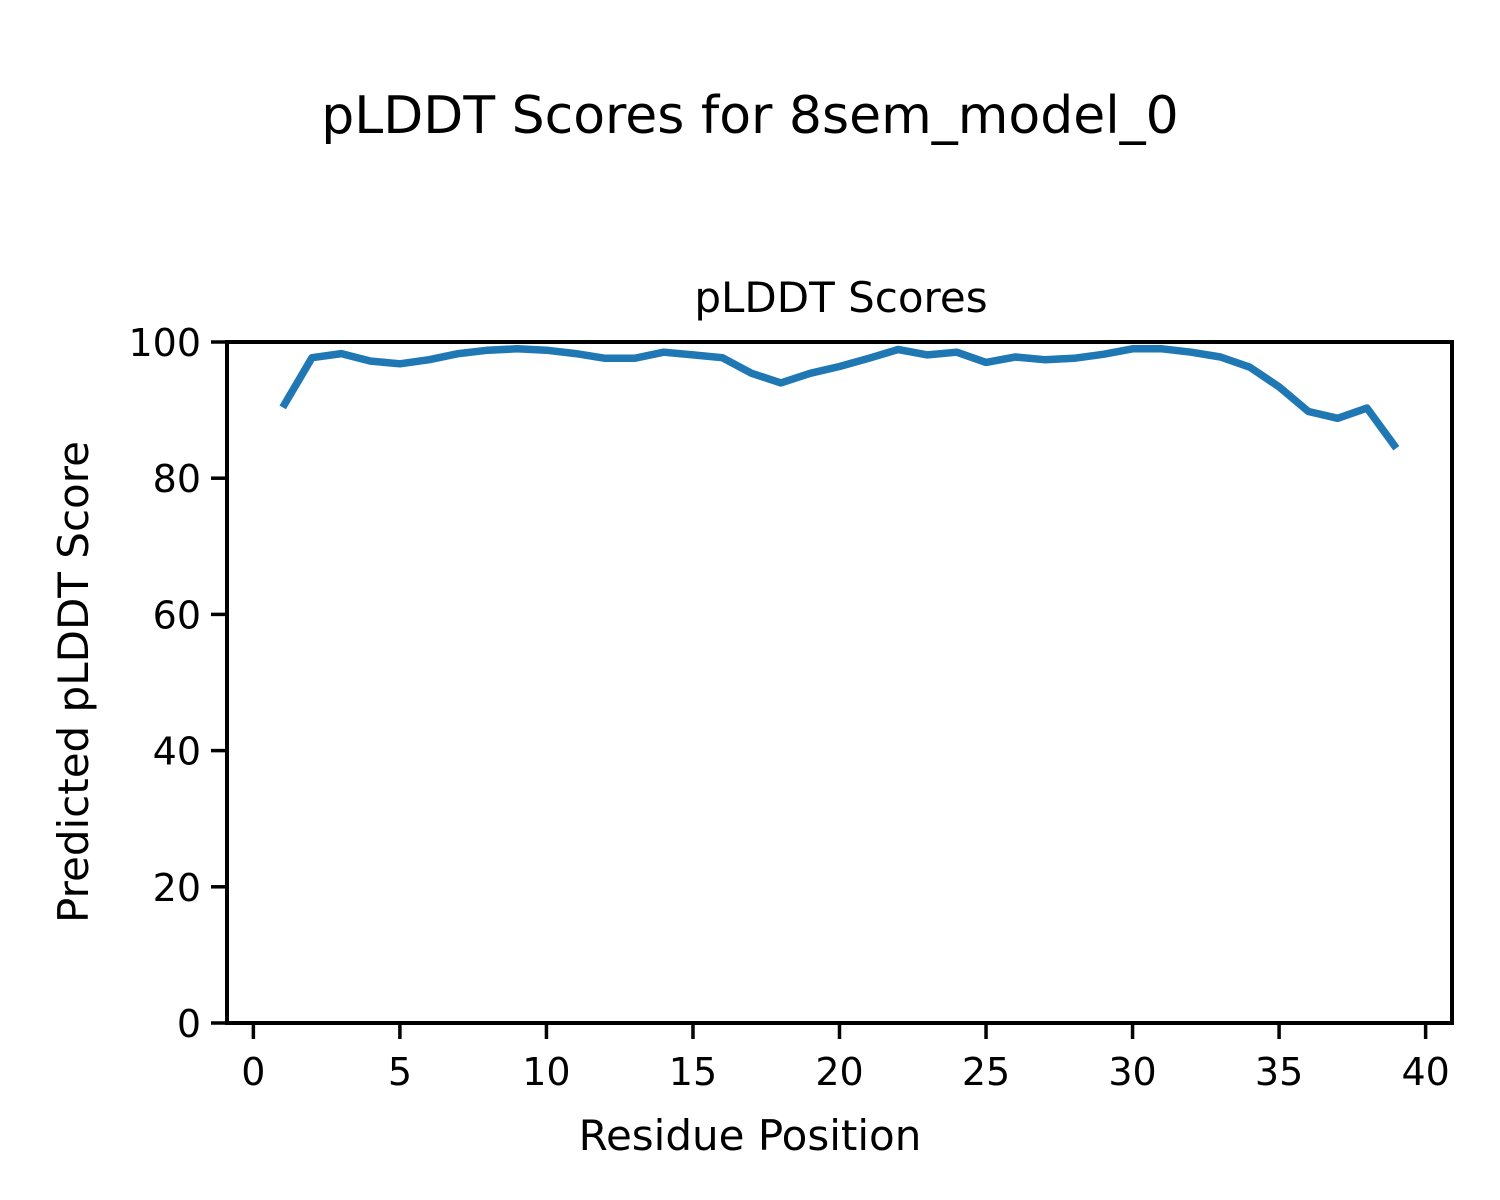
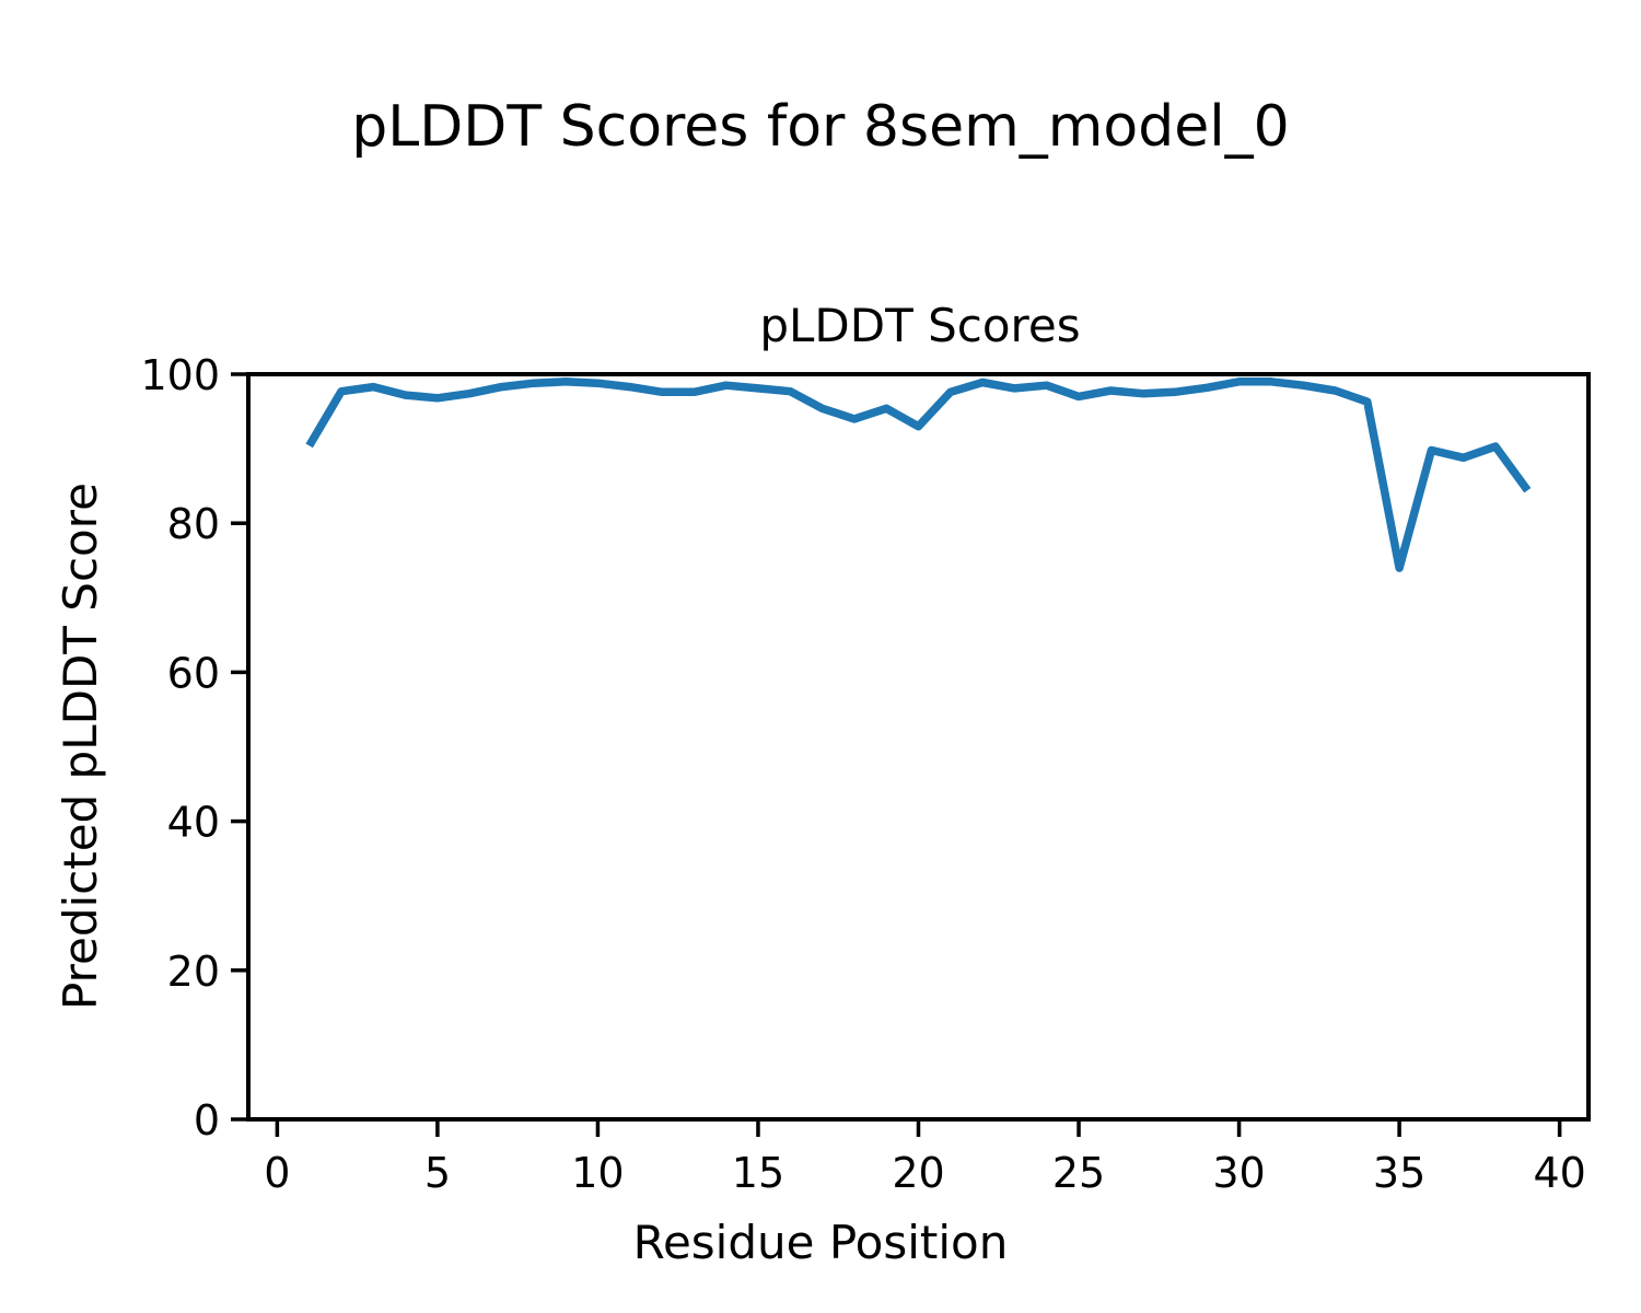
20: 96 -> 93
35: 93 -> 74
